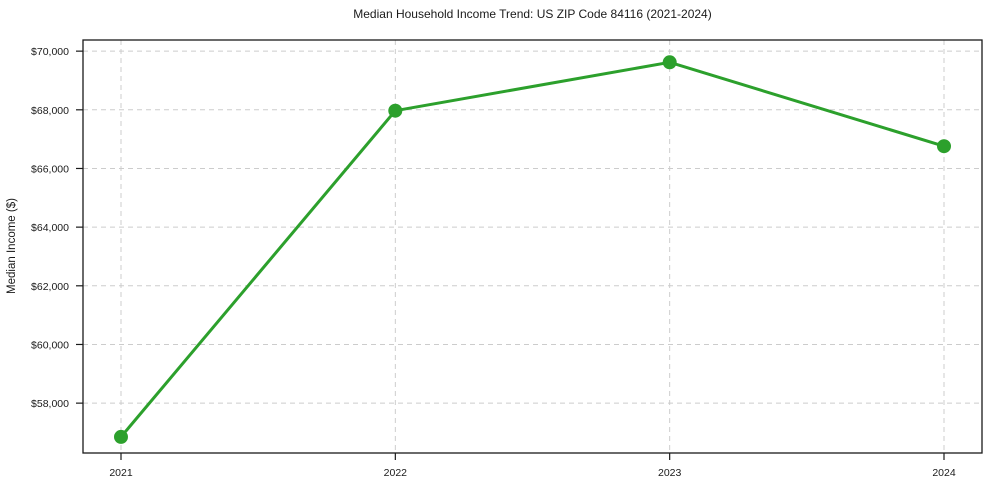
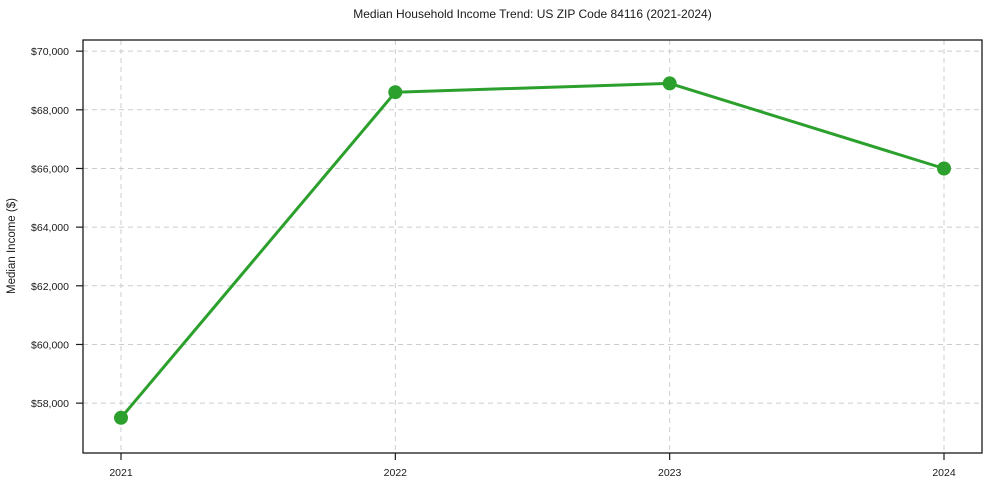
2021: $56800 -> $57500
2022: $68000 -> $68600
2023: $69600 -> $68900
2024: $66800 -> $66000
